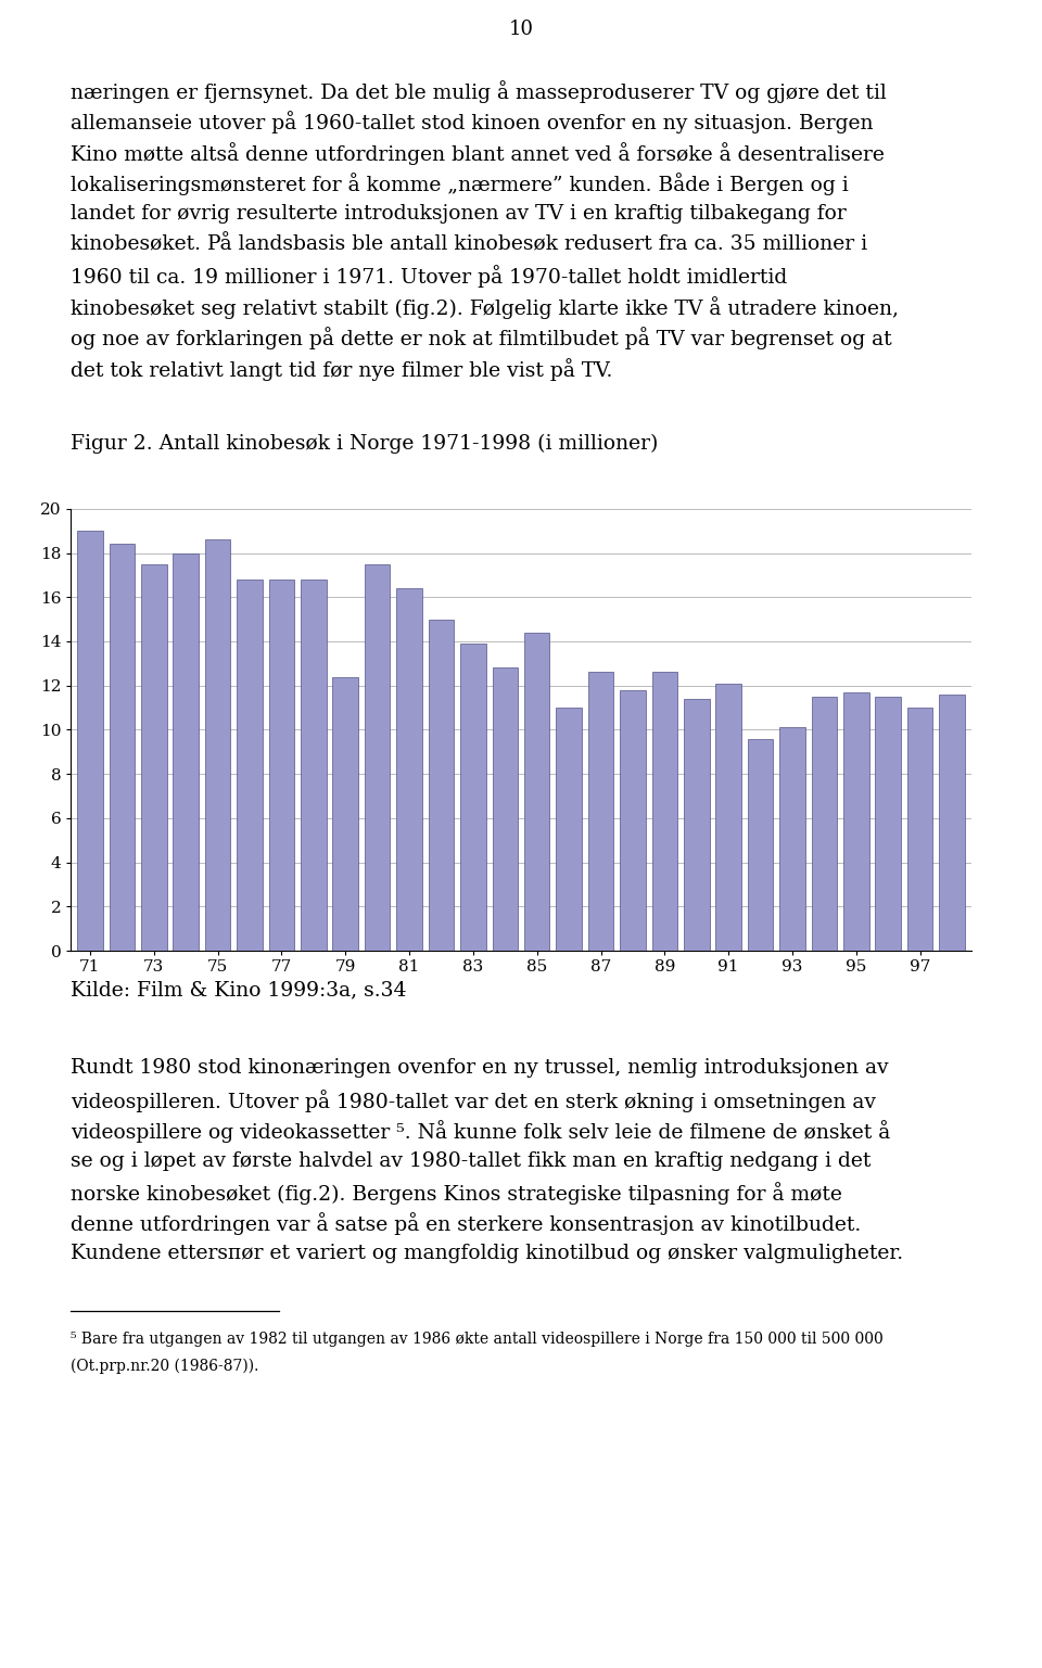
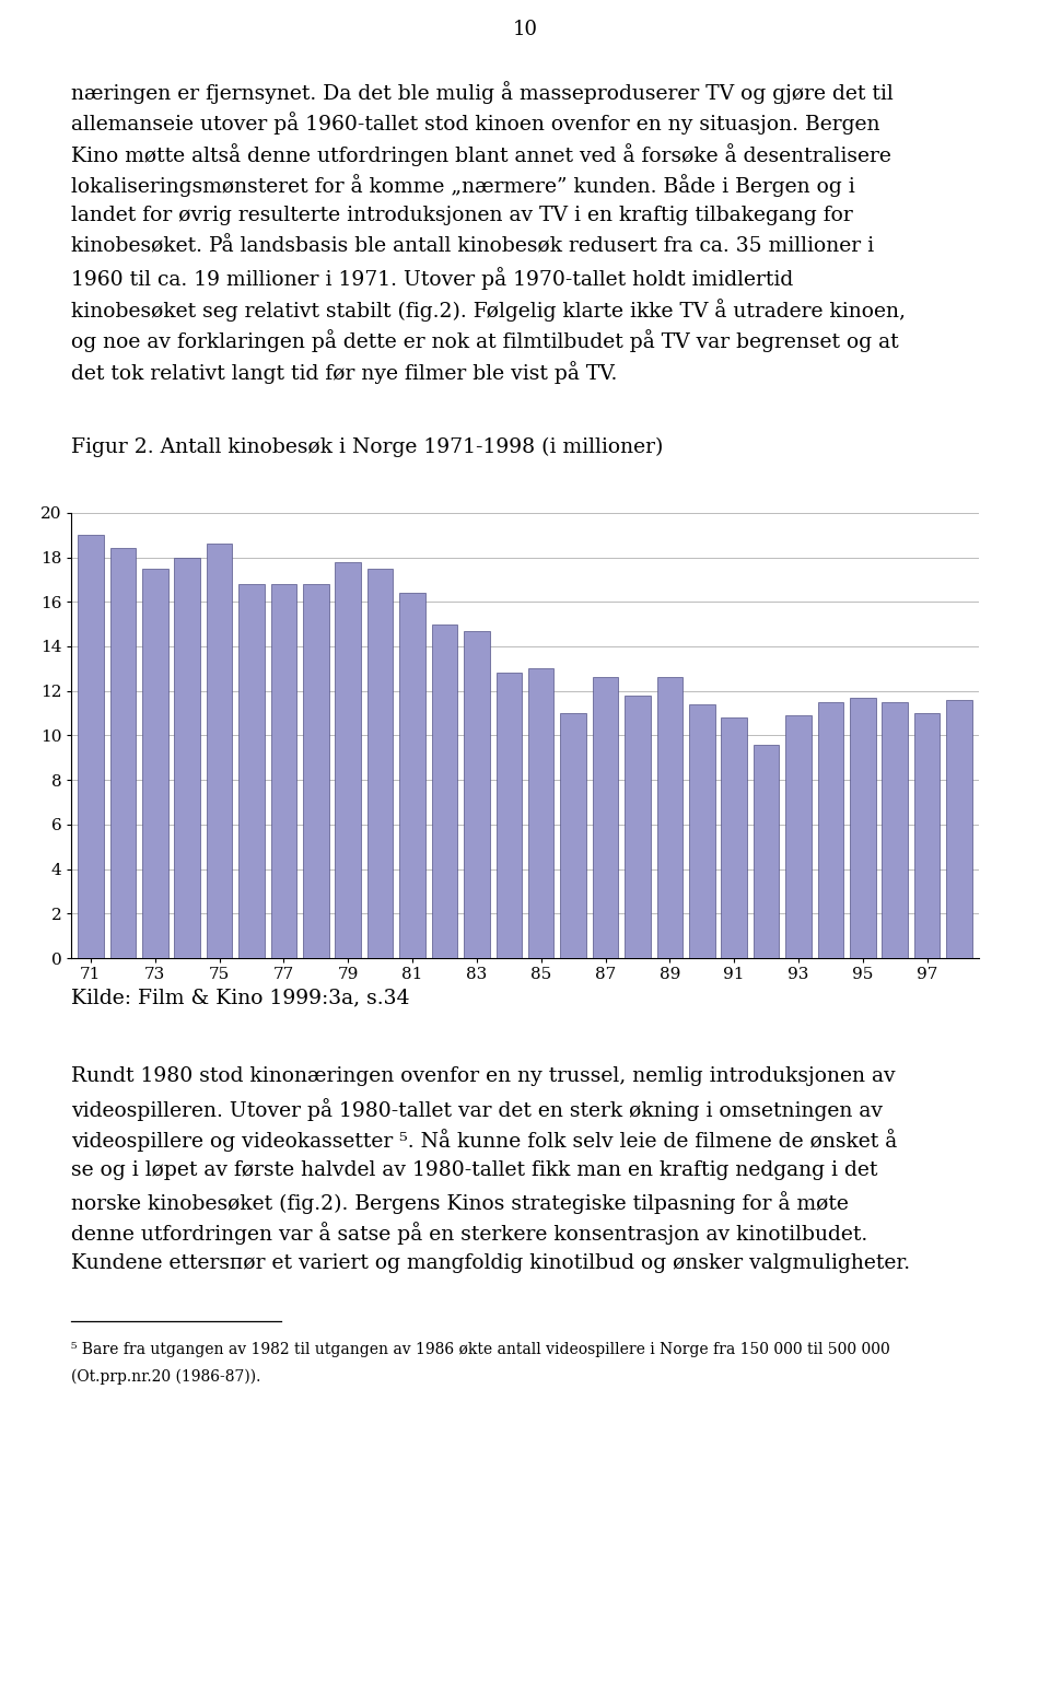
79: 12.4 -> 17.8
83: 13.9 -> 14.7
85: 14.4 -> 13.0
91: 12.1 -> 10.8
93: 10.1 -> 10.9
